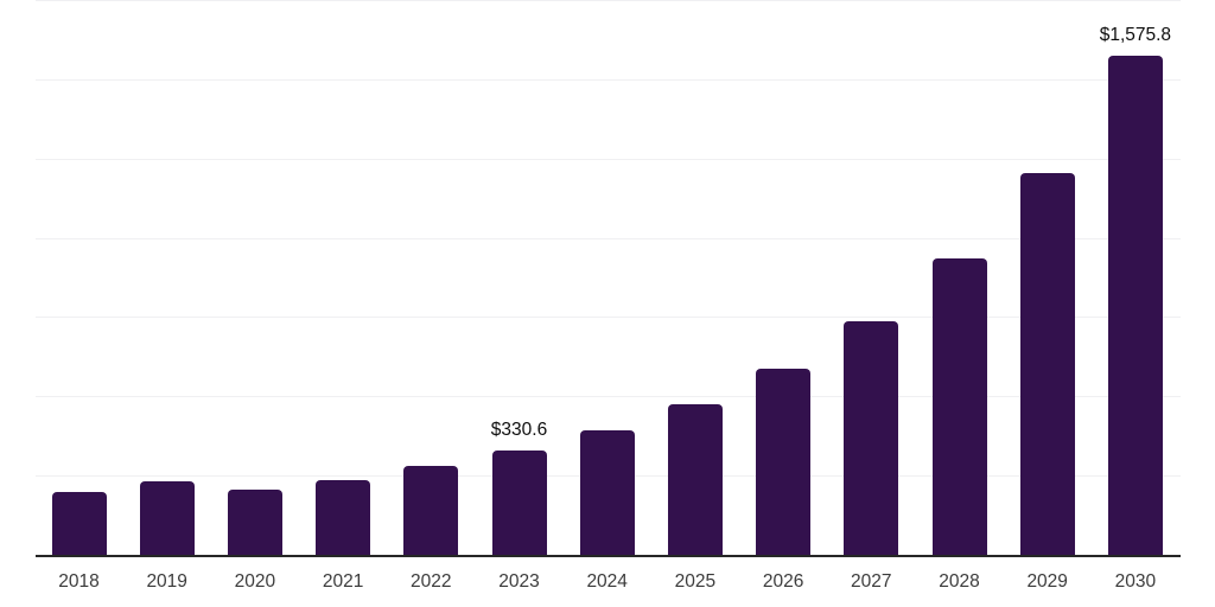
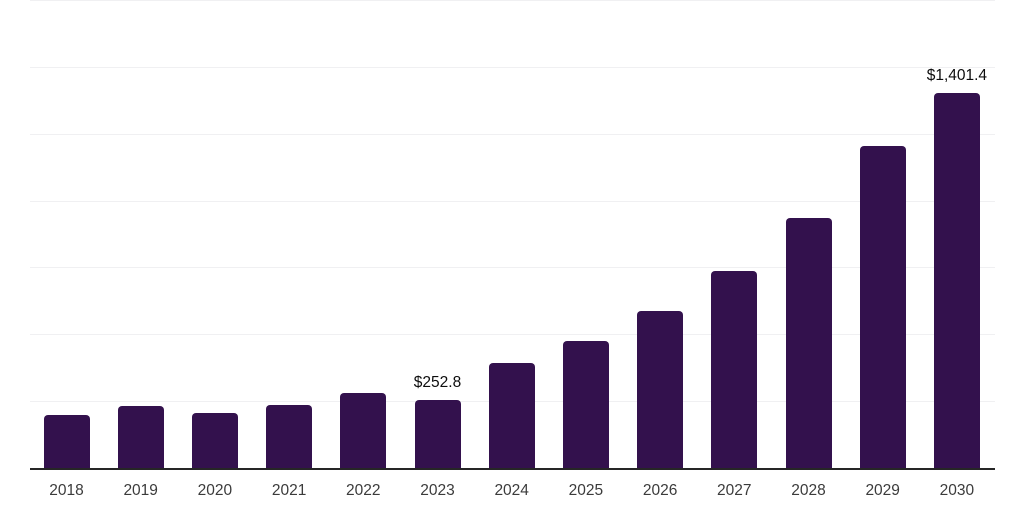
2023: $330.6 -> $252.8
2030: $1,575.8 -> $1,401.4
